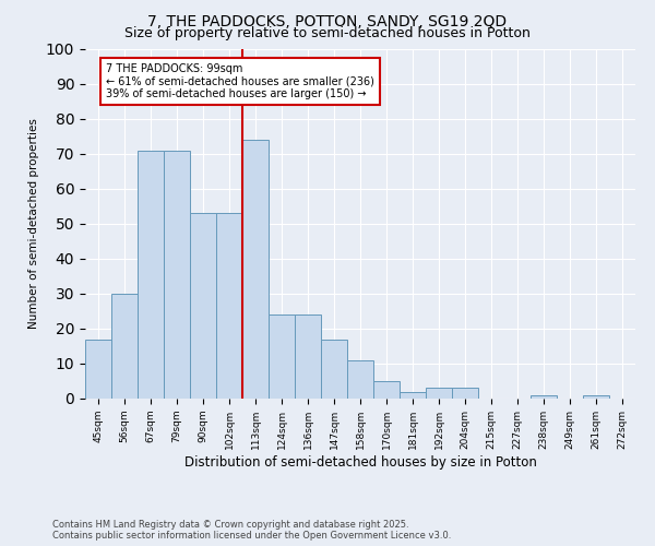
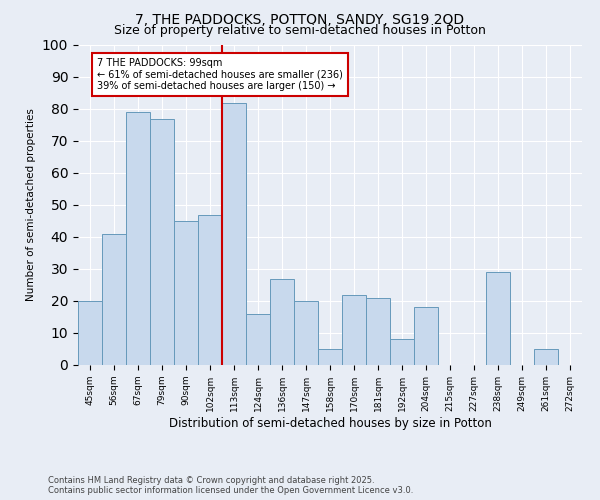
45sqm: 17 -> 20
56sqm: 30 -> 41
67sqm: 71 -> 79
79sqm: 71 -> 77
90sqm: 53 -> 45
102sqm: 53 -> 47
113sqm: 74 -> 82
124sqm: 24 -> 16
136sqm: 24 -> 27
147sqm: 17 -> 20
158sqm: 11 -> 5
170sqm: 5 -> 22
181sqm: 2 -> 21
192sqm: 3 -> 8
204sqm: 3 -> 18
238sqm: 1 -> 29
261sqm: 1 -> 5
